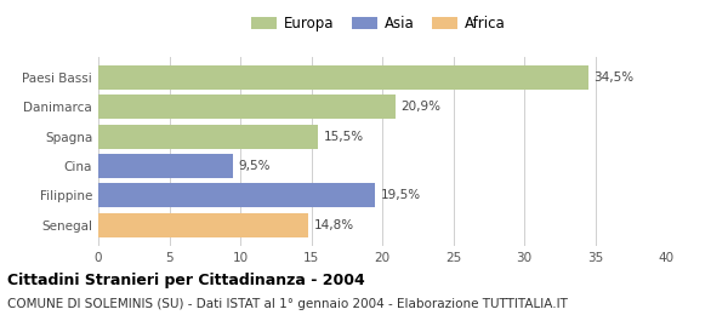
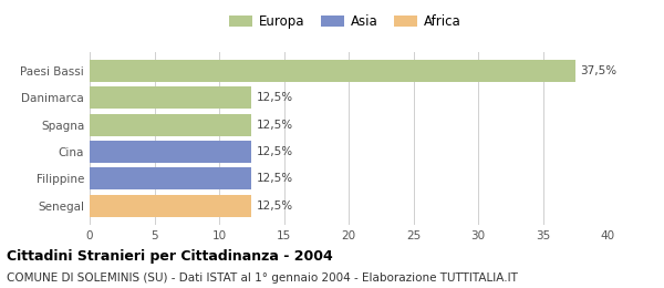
Paesi Bassi: 34,5% -> 37,5%
Danimarca: 20,9% -> 12,5%
Spagna: 15,5% -> 12,5%
Cina: 9,5% -> 12,5%
Filippine: 19,5% -> 12,5%
Senegal: 14,8% -> 12,5%
